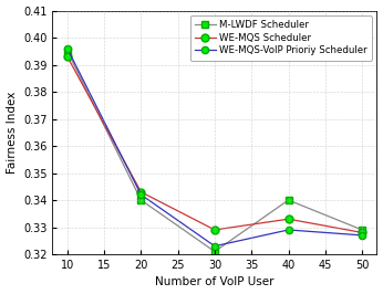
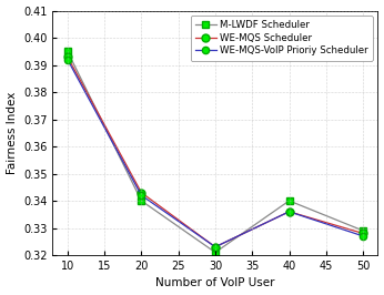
WE-MQS-VoIP Prioriy Scheduler/10: 0.396 -> 0.392
WE-MQS Scheduler/30: 0.329 -> 0.323
WE-MQS Scheduler/40: 0.333 -> 0.336
WE-MQS-VoIP Prioriy Scheduler/40: 0.329 -> 0.336
